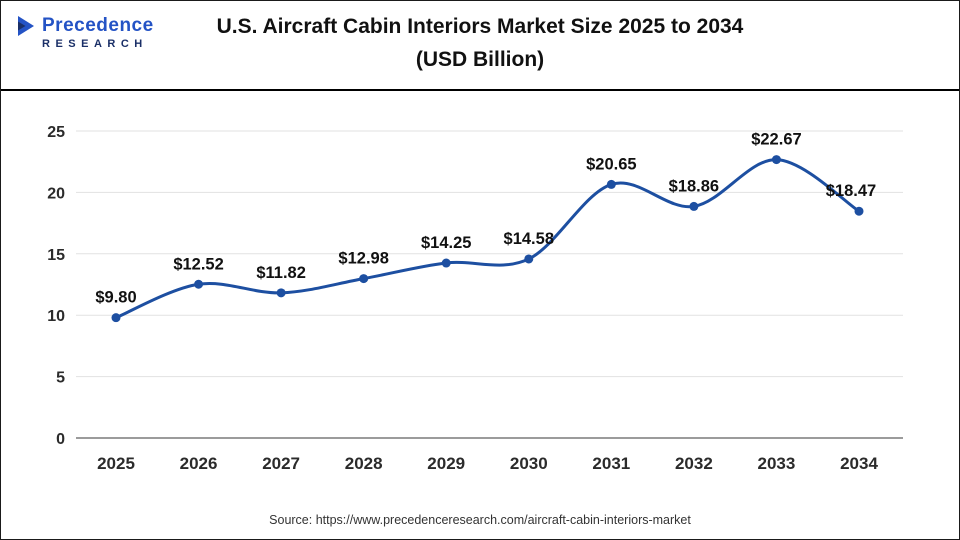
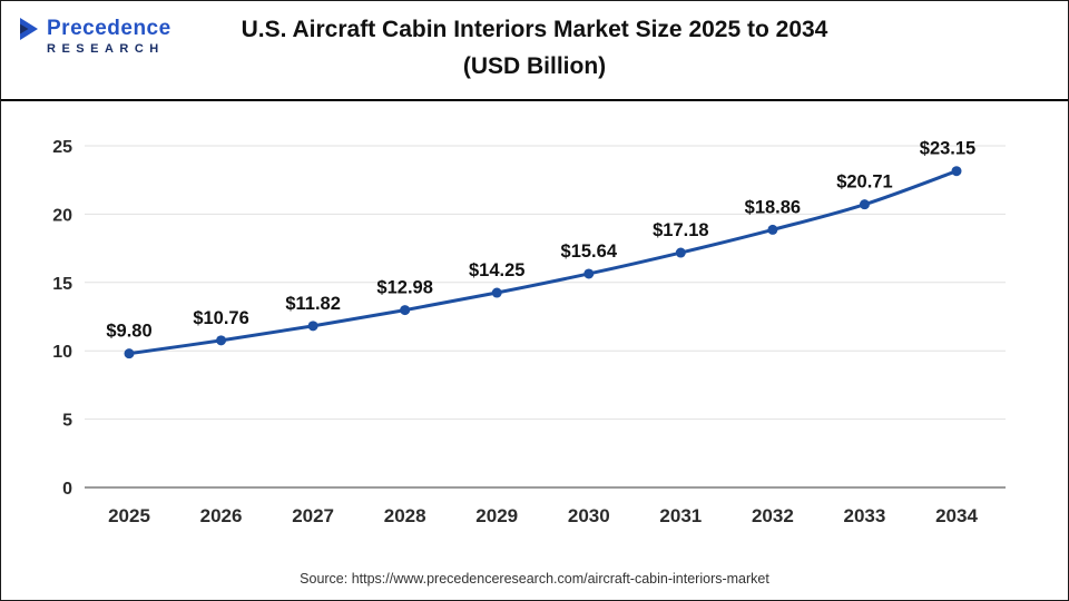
2026: $12.52 -> $10.76
2030: $14.58 -> $15.64
2031: $20.65 -> $17.18
2033: $22.67 -> $20.71
2034: $18.47 -> $23.15
